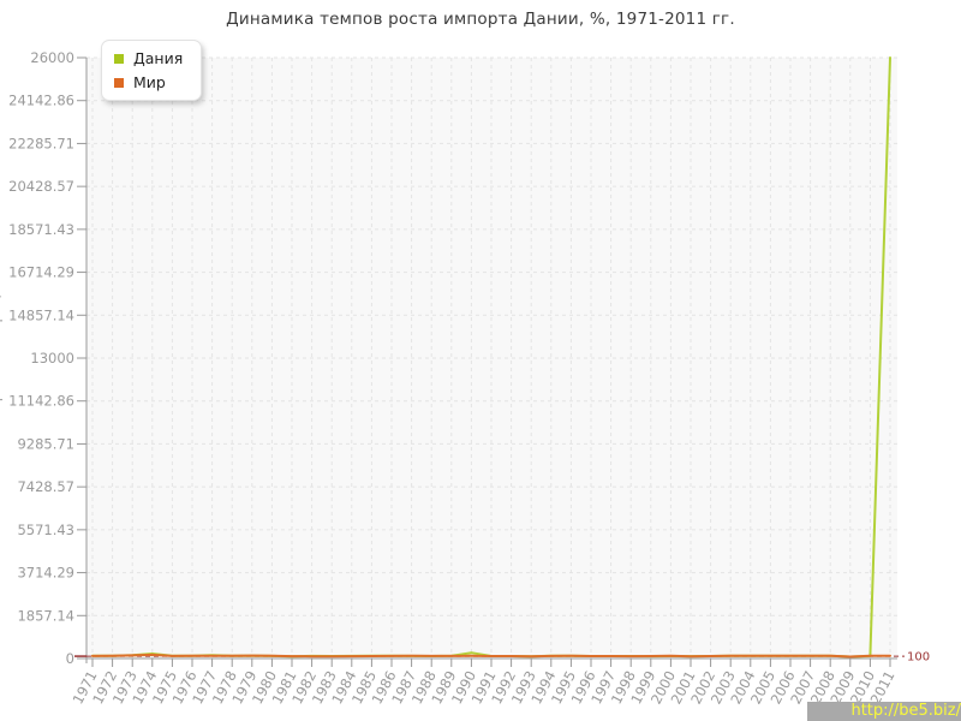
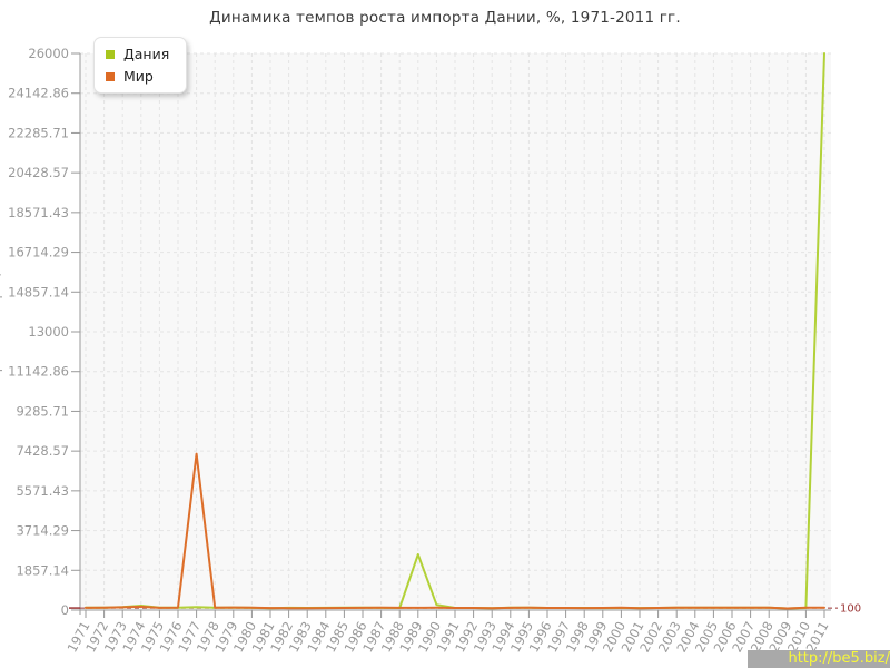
Мир/1977: 100 -> 7300
Дания/1989: 100 -> 2600
